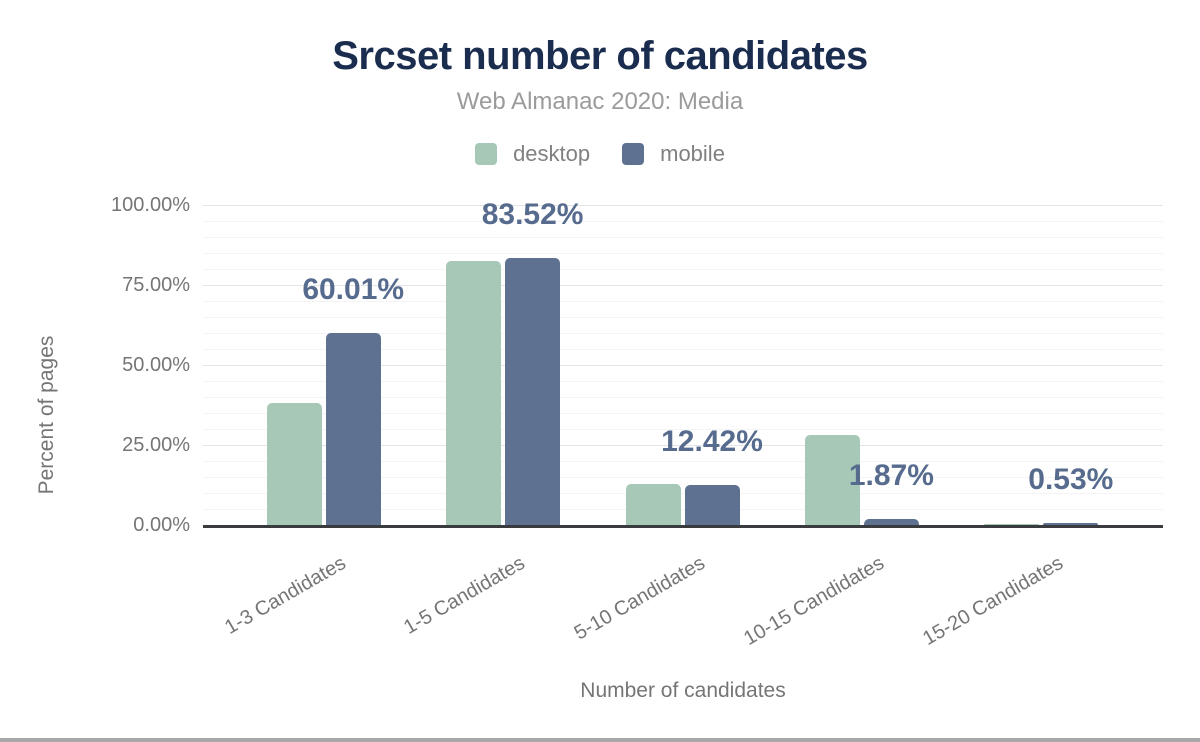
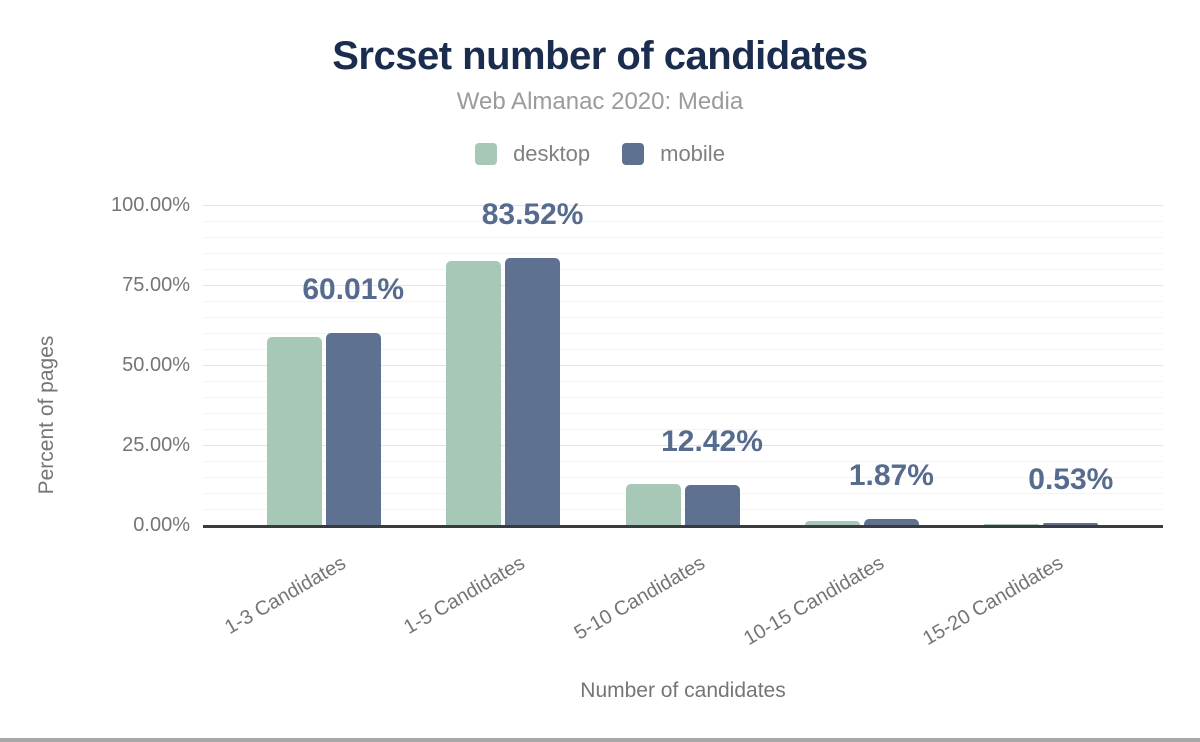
desktop/1-3 Candidates: 38% -> 59%
desktop/10-15 Candidates: 28% -> 1%
